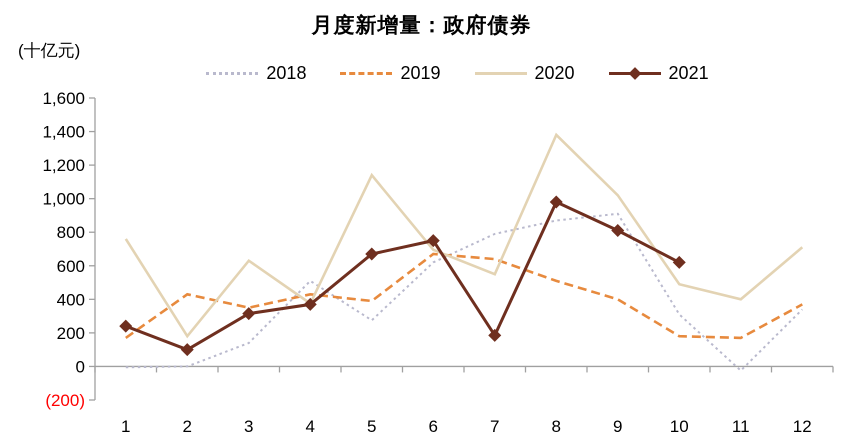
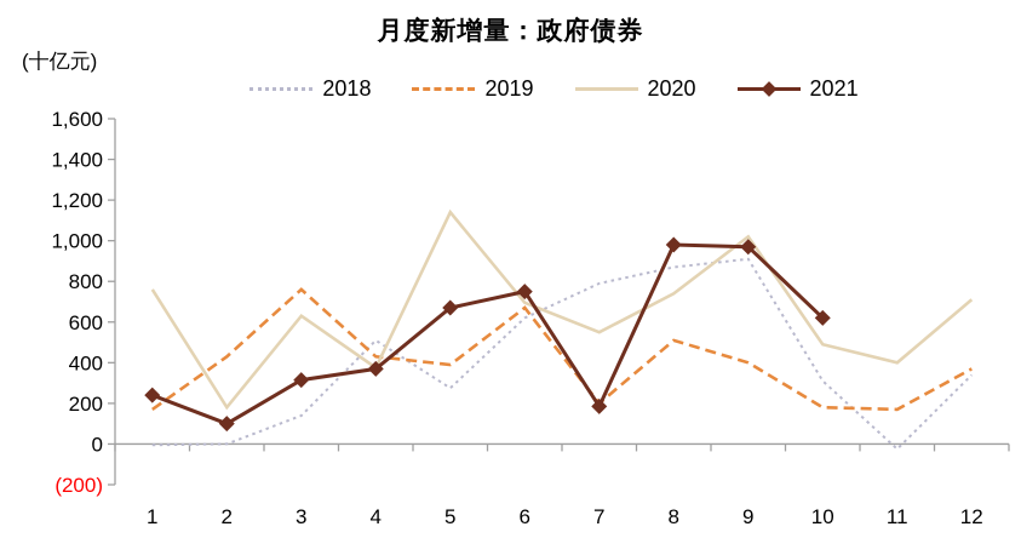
2019/3: 350 -> 760
2019/7: 640 -> 200
2020/8: 1380 -> 740
2021/9: 810 -> 970
